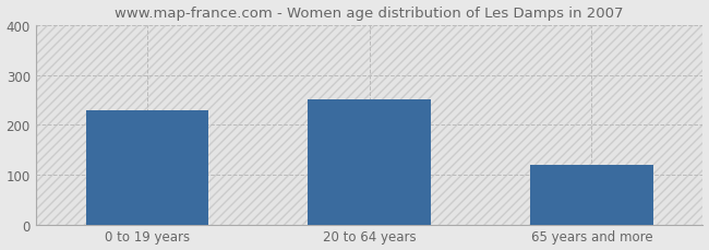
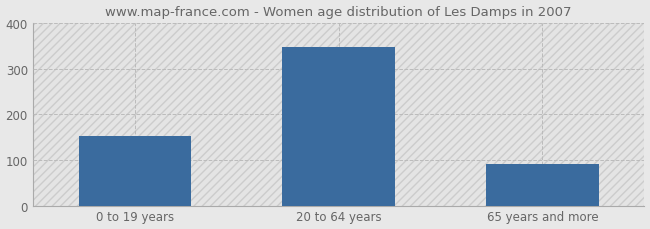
0 to 19 years: 230 -> 152
20 to 64 years: 250 -> 348
65 years and more: 120 -> 90
